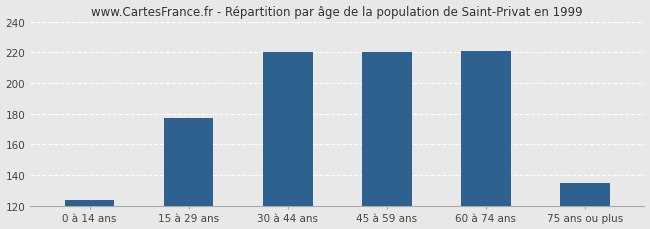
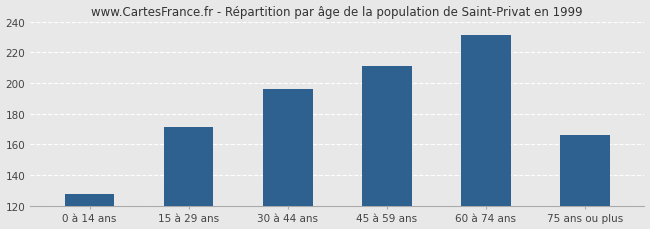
0 à 14 ans: 124 -> 128
15 à 29 ans: 177 -> 171
30 à 44 ans: 220 -> 196
45 à 59 ans: 220 -> 211
60 à 74 ans: 221 -> 231
75 ans ou plus: 135 -> 166
